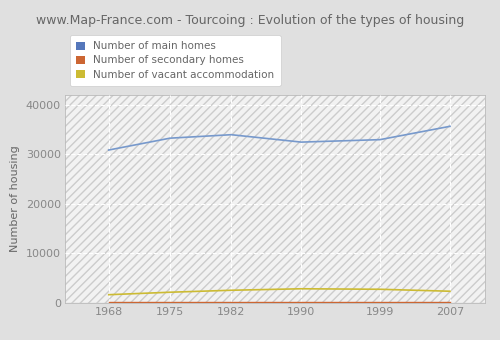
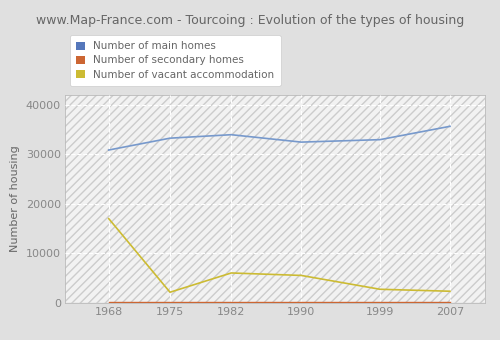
Number of vacant accommodation/1968: 1600 -> 17000
Number of vacant accommodation/1982: 2500 -> 6000
Number of vacant accommodation/1990: 2800 -> 5500
